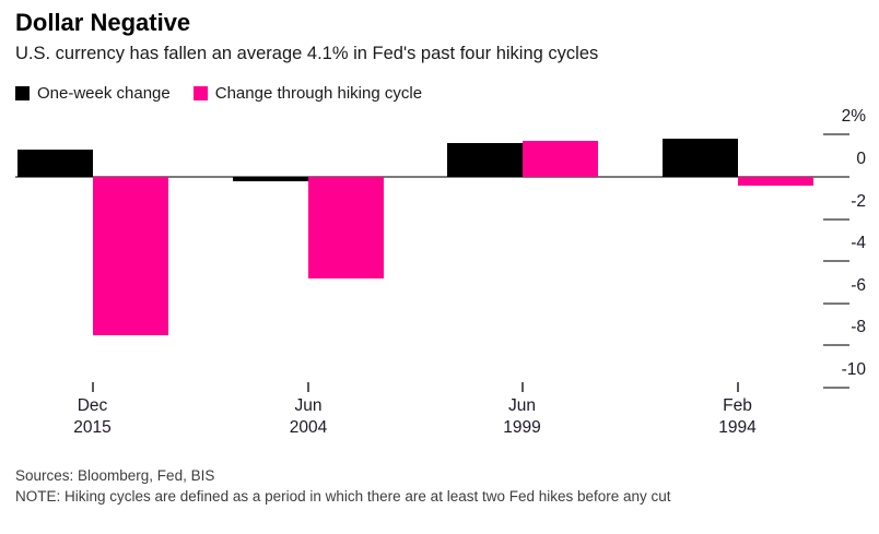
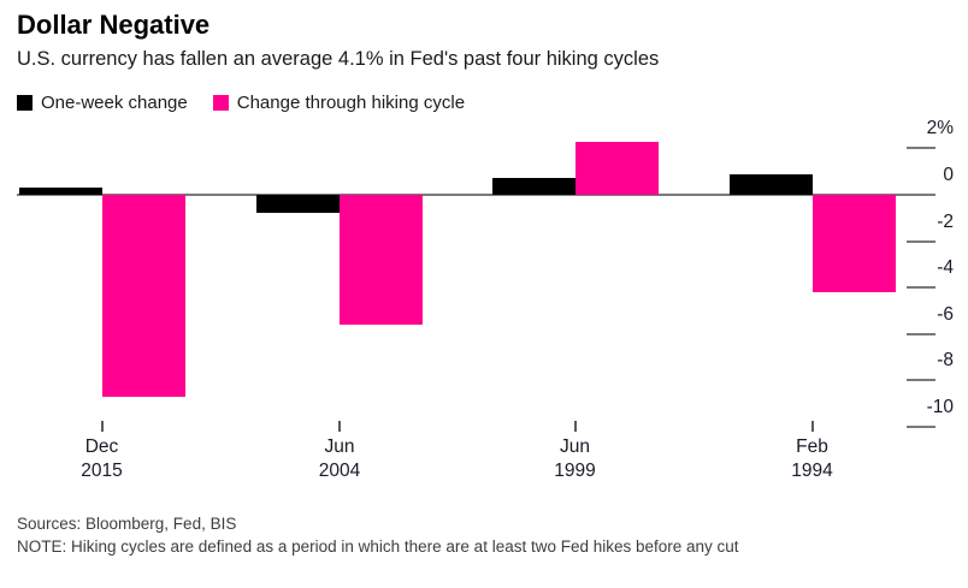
One-week change/Dec 2015: 1.3% -> 0.3%
Change through hiking cycle/Dec 2015: -7.5% -> -8.7%
One-week change/Jun 2004: -0.2% -> -0.8%
Change through hiking cycle/Jun 2004: -4.8% -> -5.6%
One-week change/Jun 1999: 1.6% -> 0.7%
Change through hiking cycle/Jun 1999: 1.7% -> 2.3%
One-week change/Feb 1994: 1.8% -> 0.9%
Change through hiking cycle/Feb 1994: -0.4% -> -4.2%
